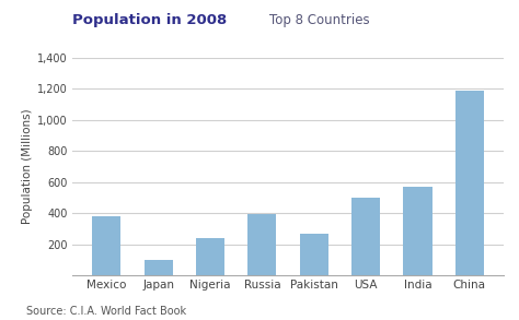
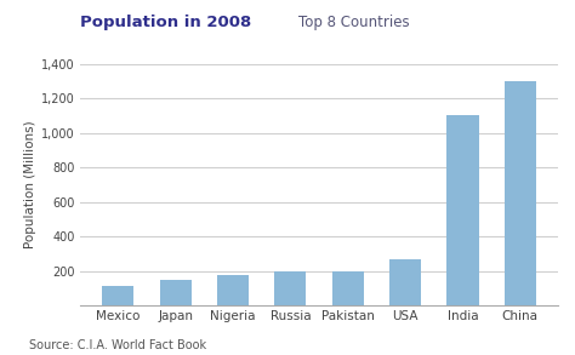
Mexico: 380 -> 110
Japan: 100 -> 140
Nigeria: 240 -> 180
Russia: 390 -> 200
Pakistan: 270 -> 200
USA: 500 -> 260
India: 570 -> 1,100
China: 1,190 -> 1,300
